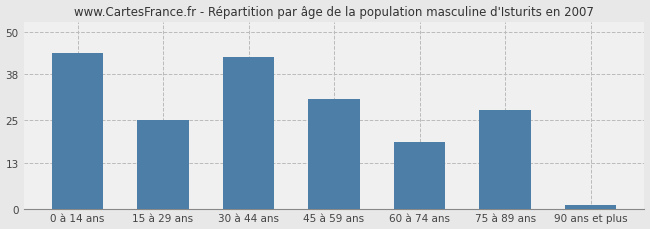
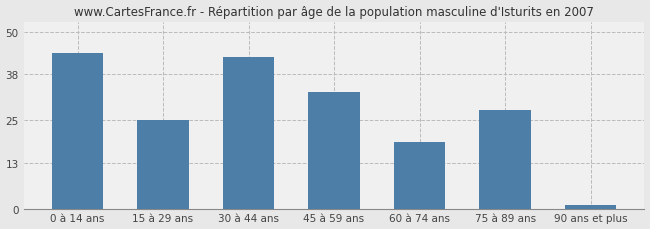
45 à 59 ans: 31 -> 33
